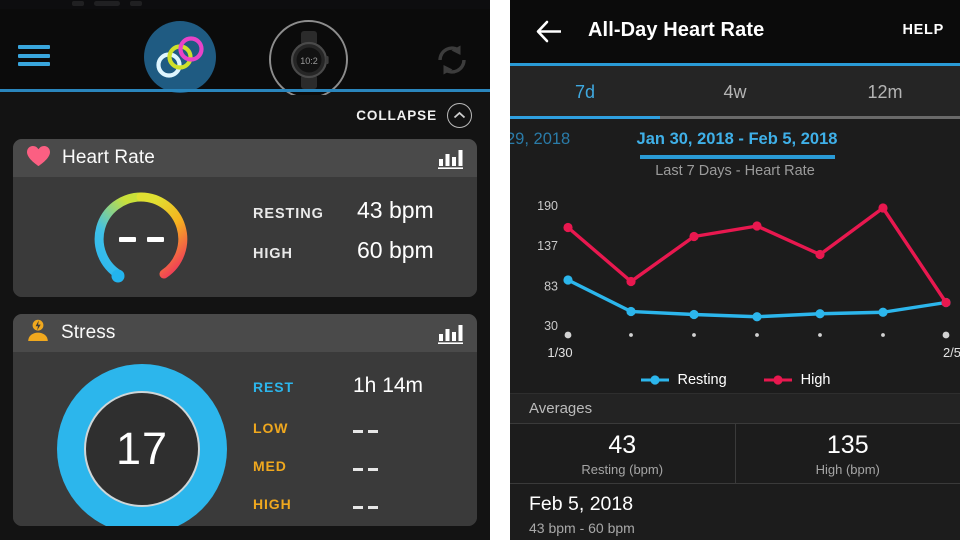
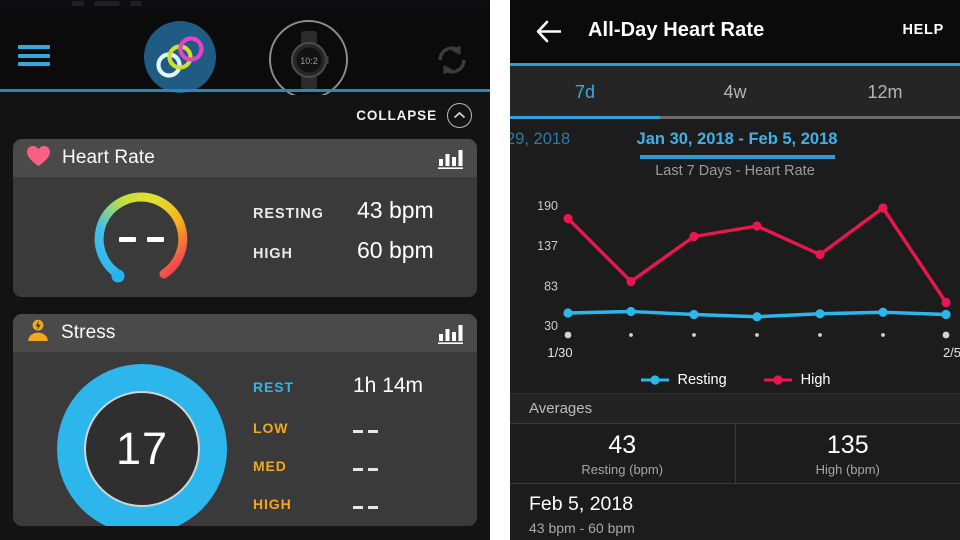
Resting/1/30: 90 -> 50
High/1/30: 160 -> 170
Resting/2/5: 60 -> 40
